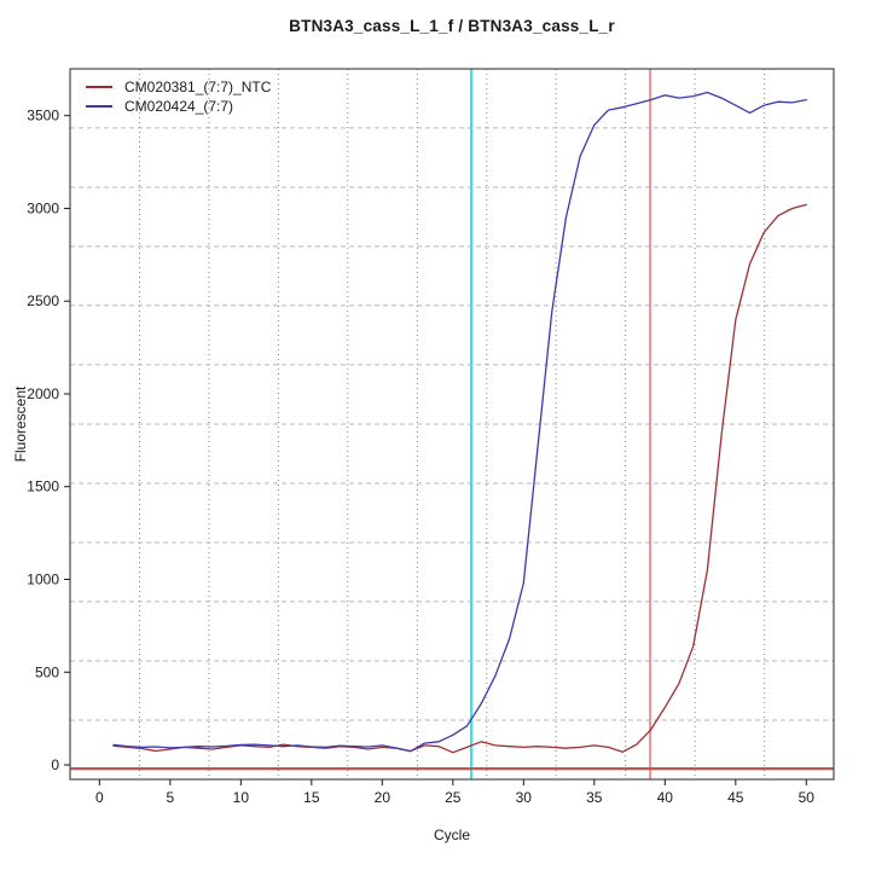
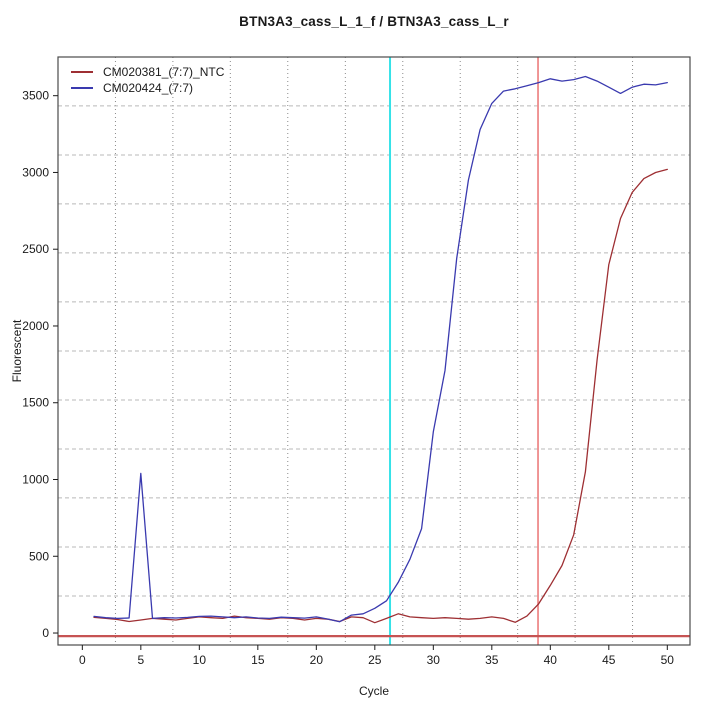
CM020424_(7:7)/5: 90 -> 1040
CM020424_(7:7)/30: 980 -> 1310
